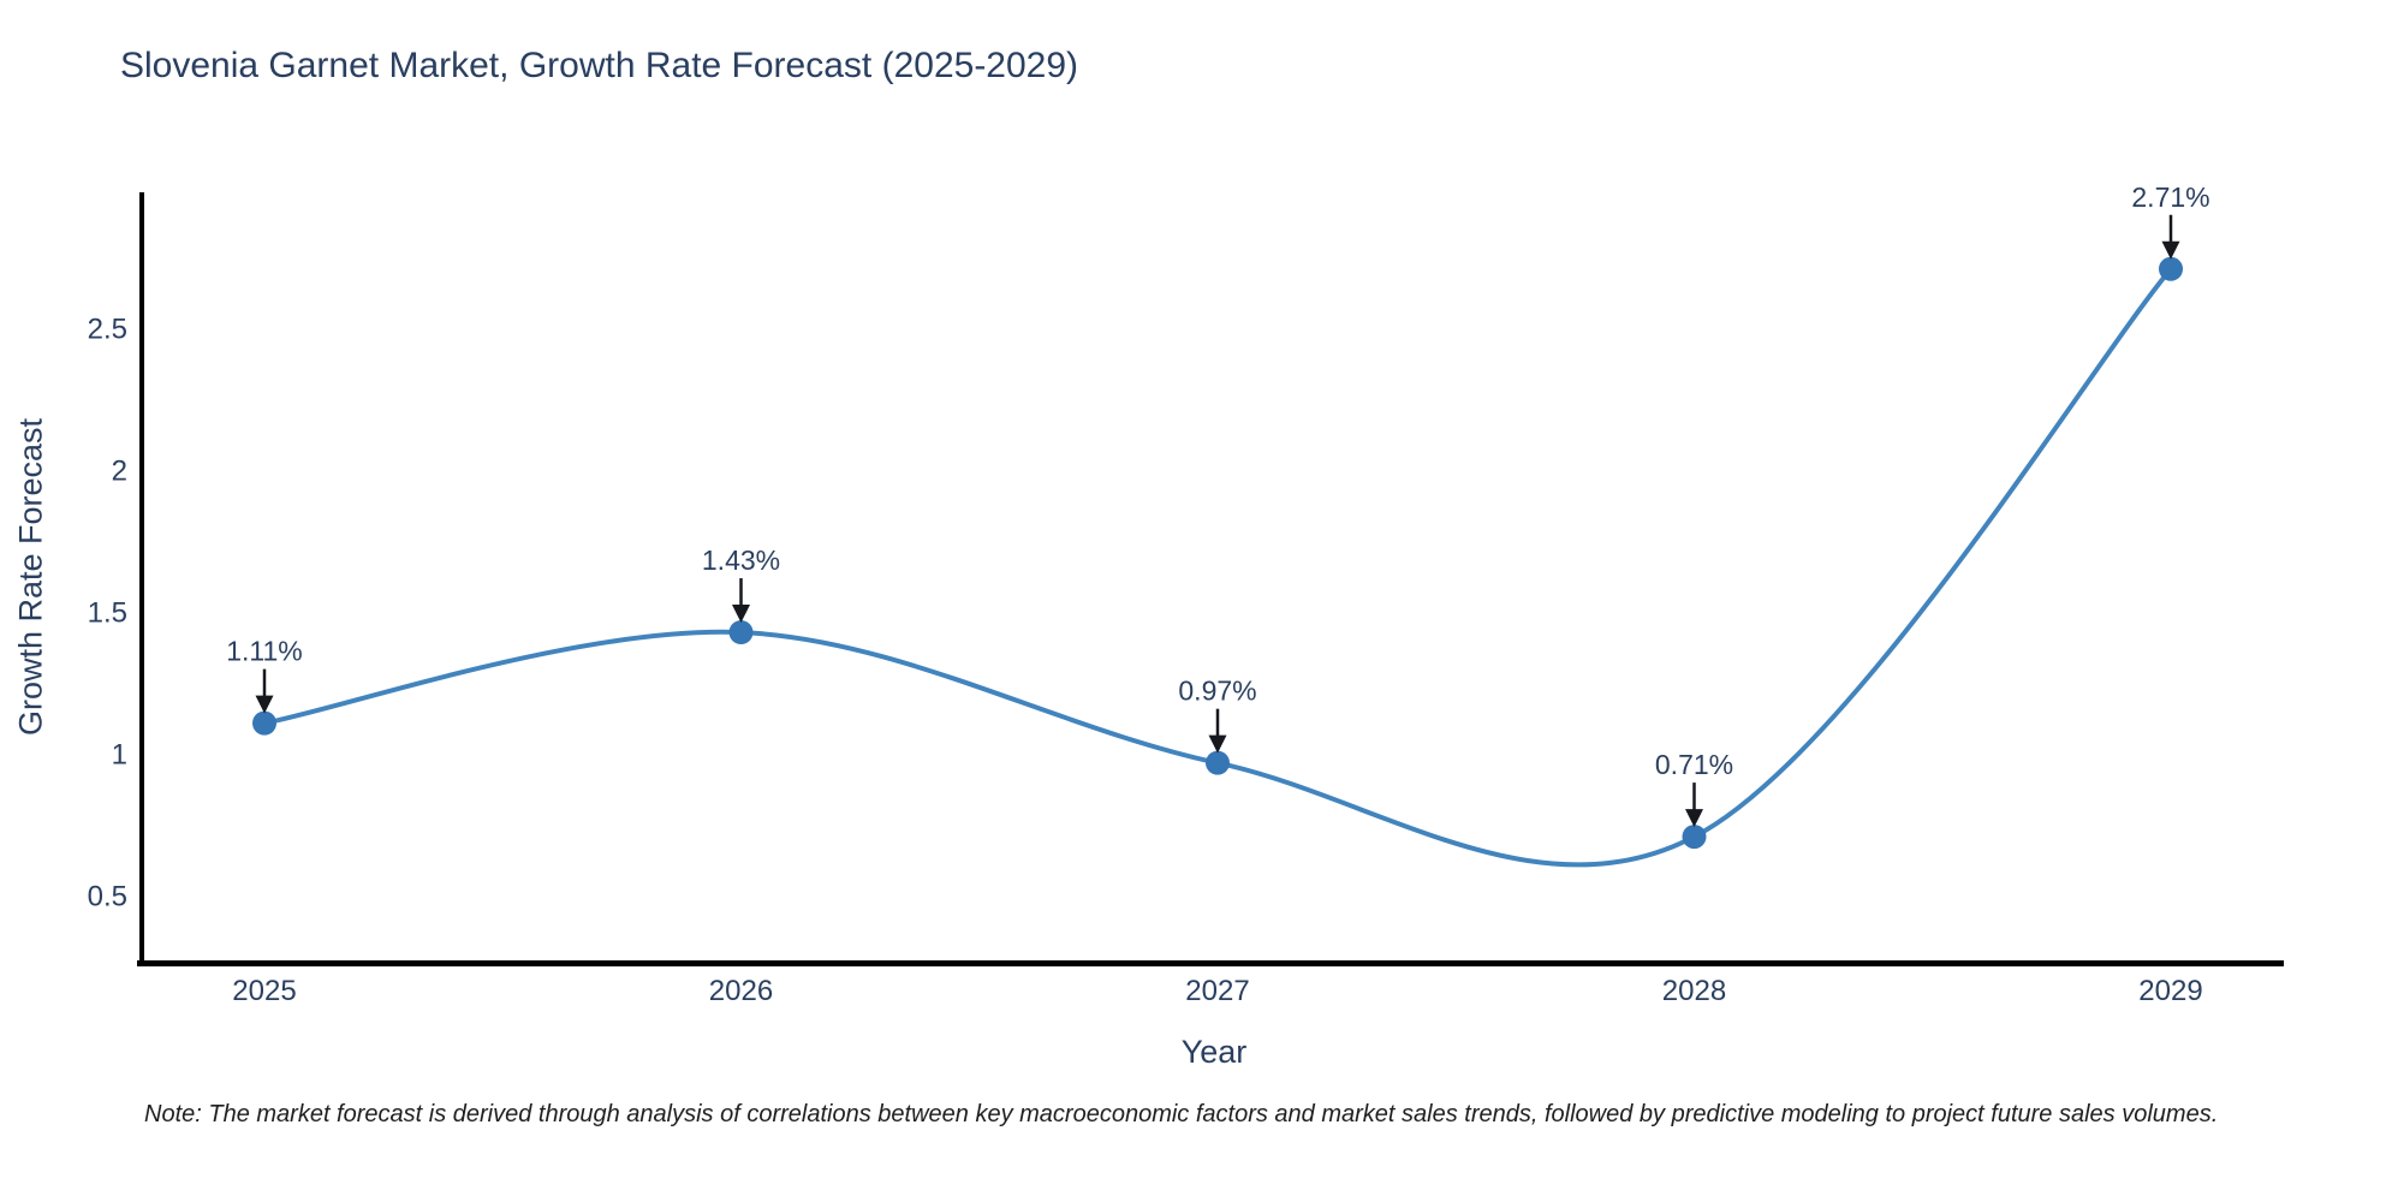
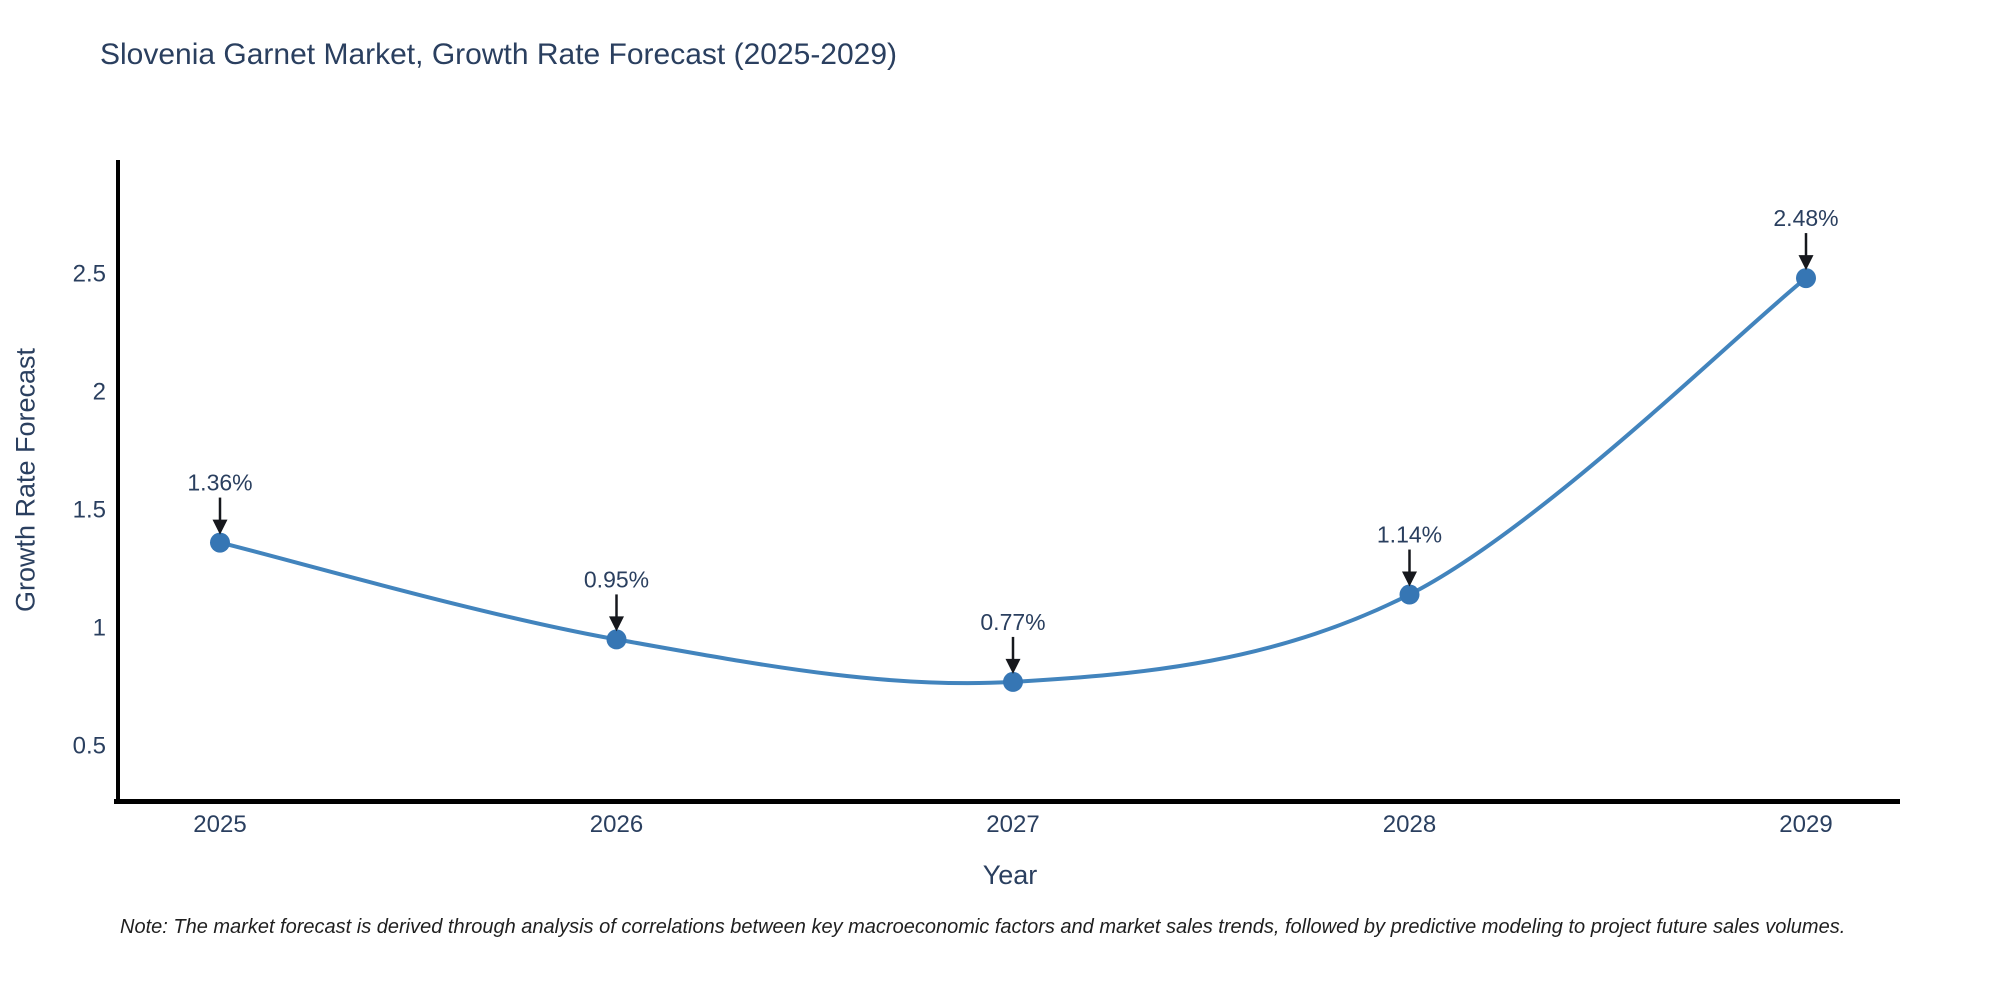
2025: 1.11% -> 1.36%
2026: 1.43% -> 0.95%
2027: 0.97% -> 0.77%
2028: 0.71% -> 1.14%
2029: 2.71% -> 2.48%
